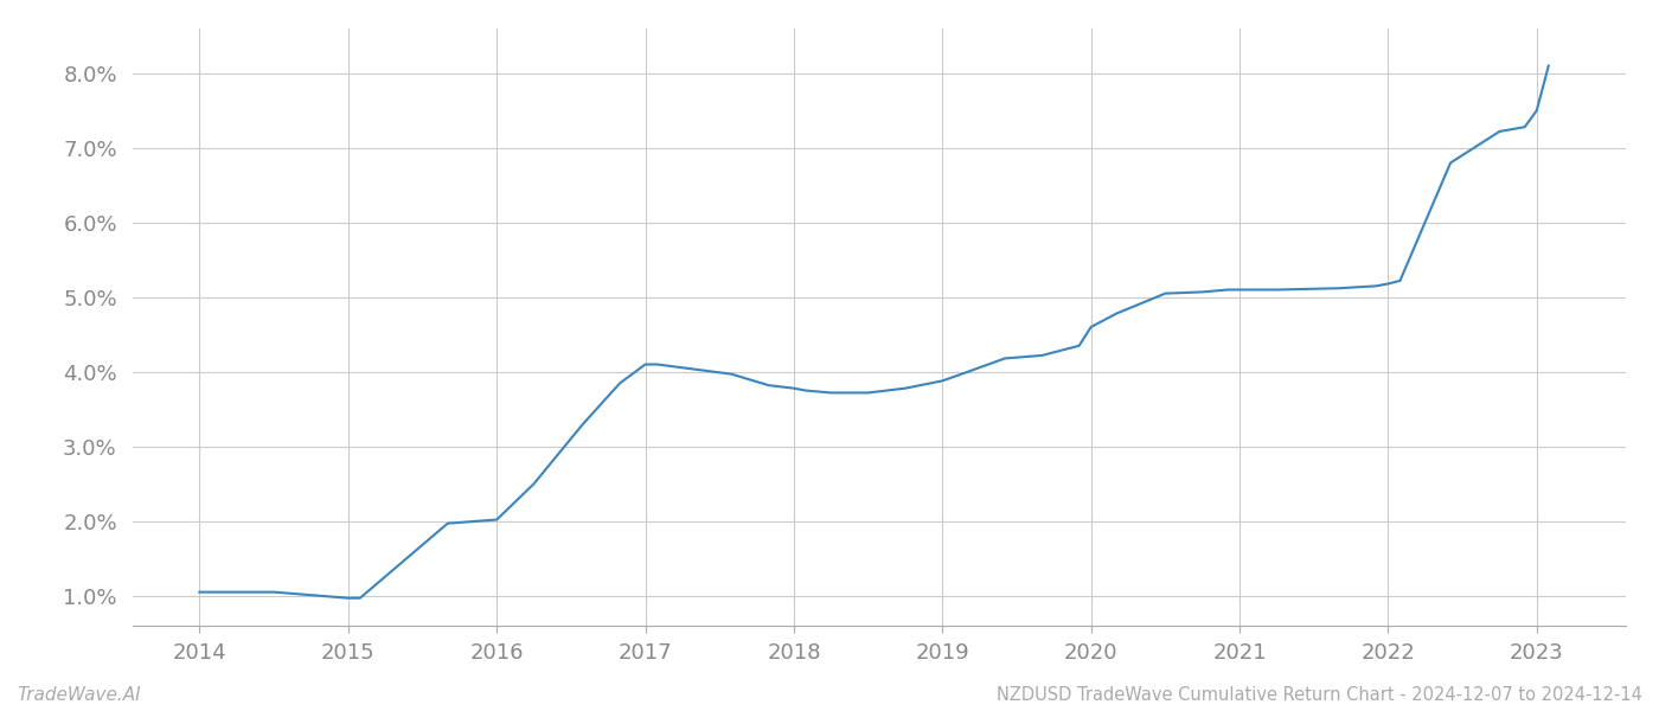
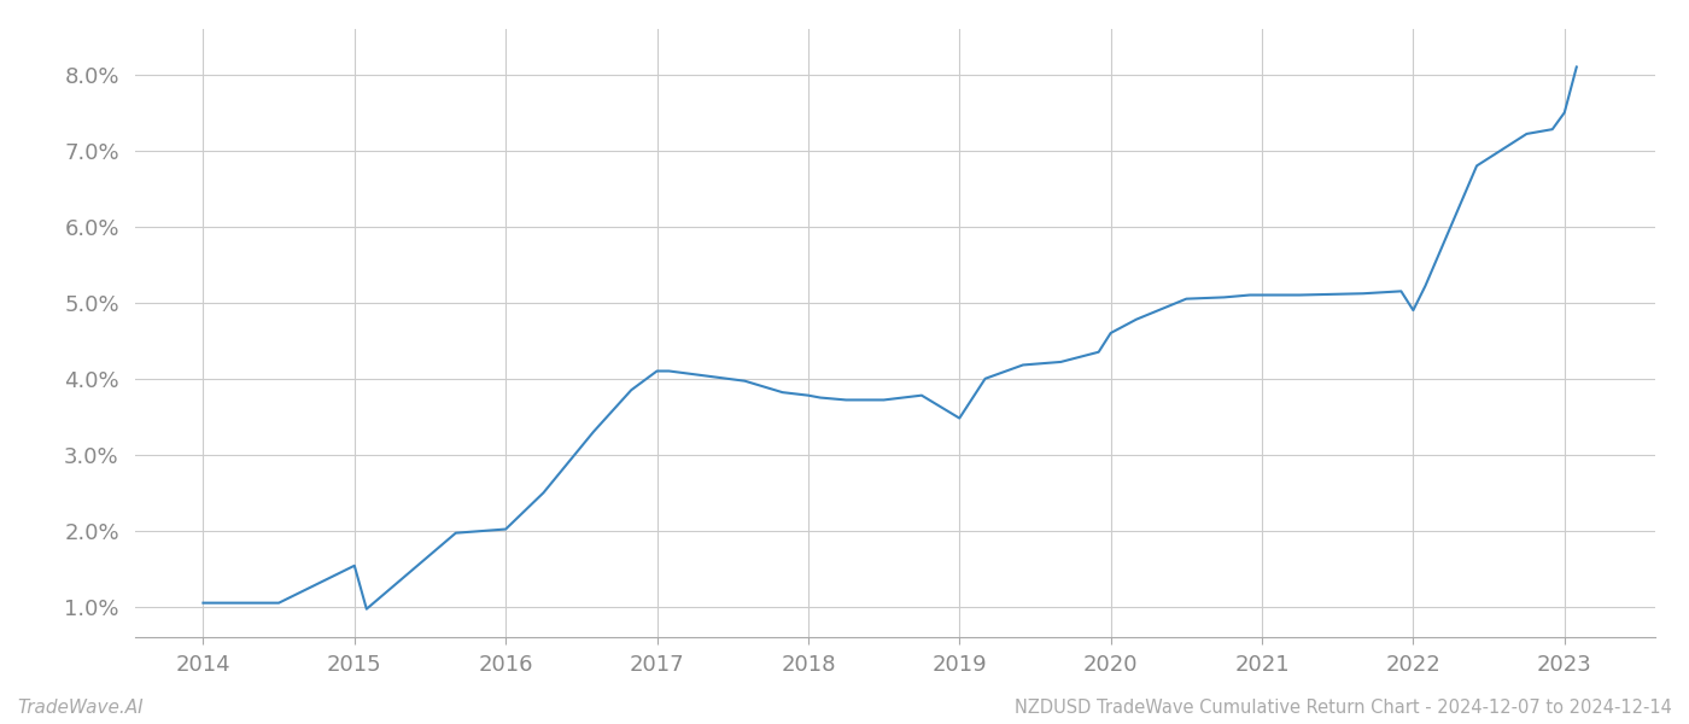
2015: 0.97% -> 1.54%
2019: 3.88% -> 3.48%
2022: 5.18% -> 4.90%
